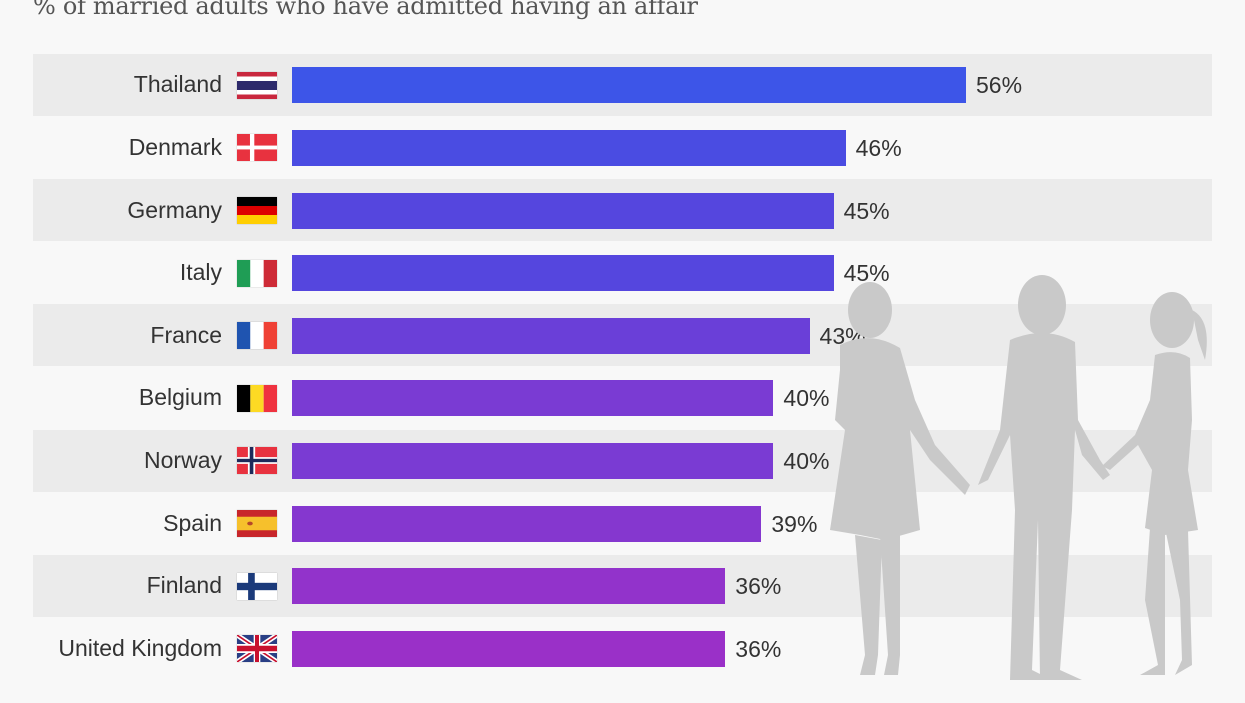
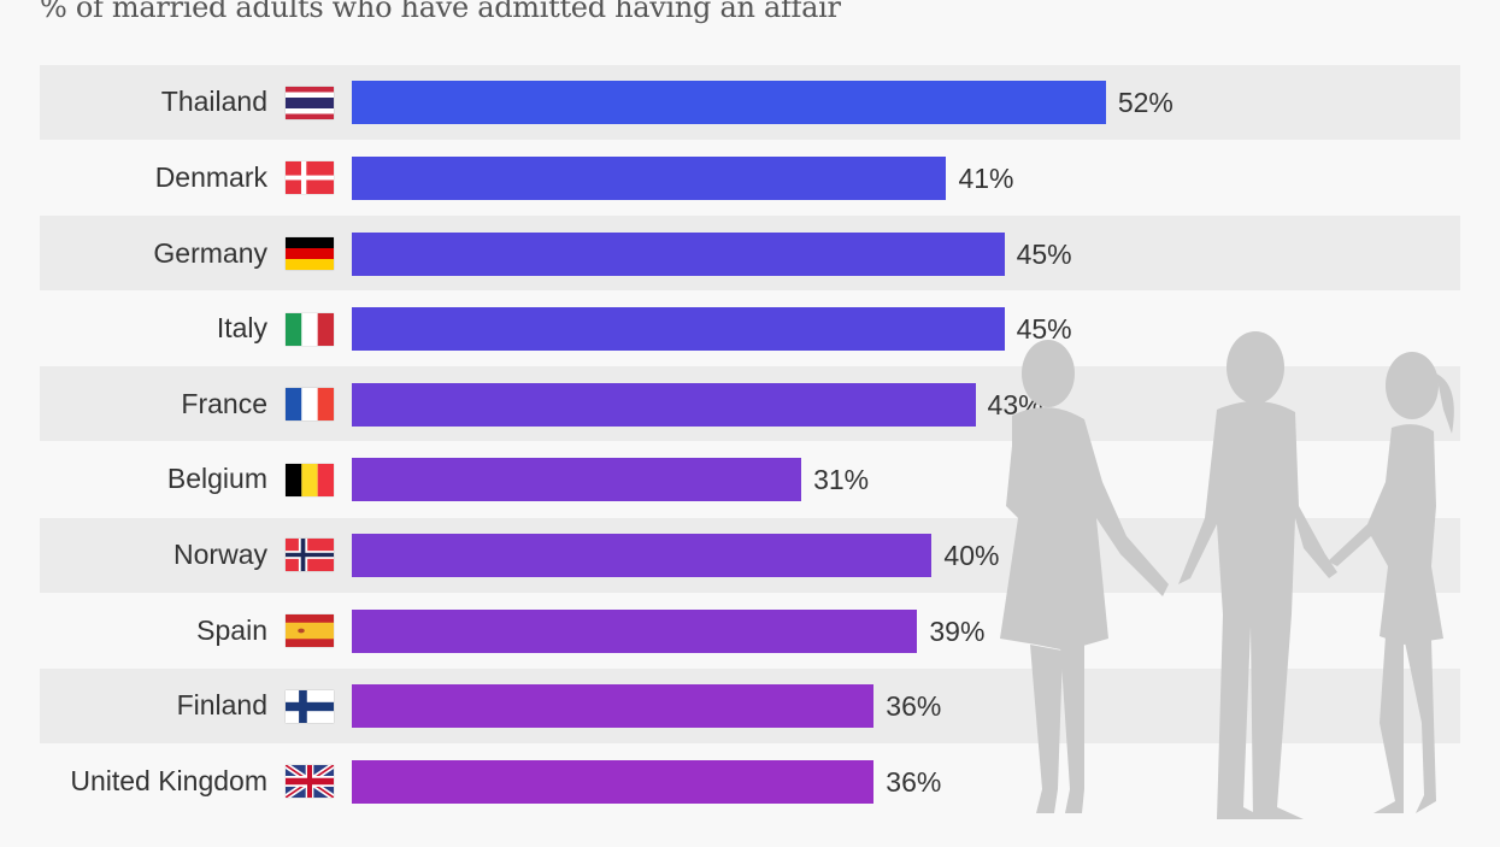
Thailand: 56% -> 52%
Denmark: 46% -> 41%
Belgium: 40% -> 31%
